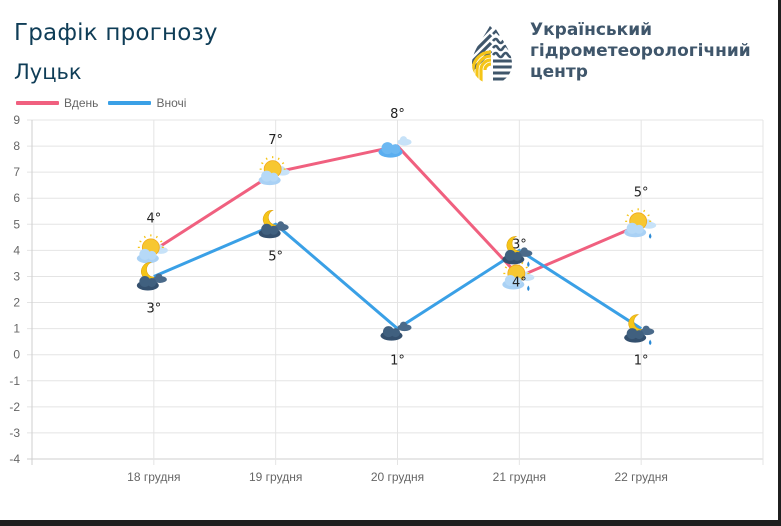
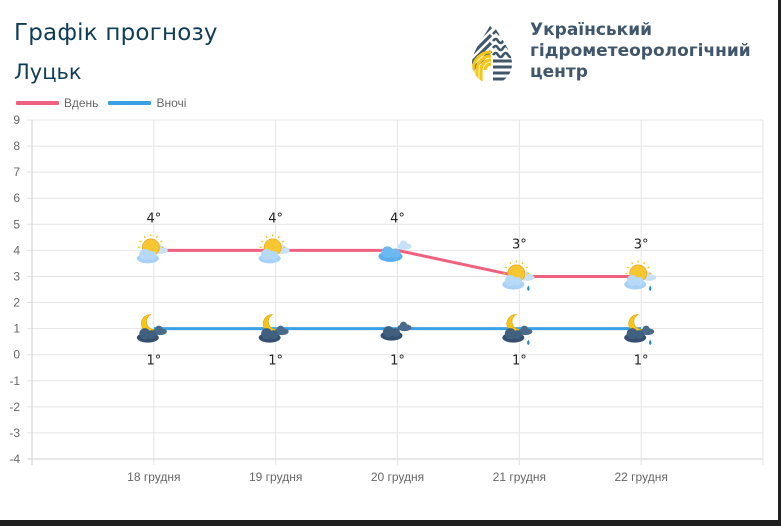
Вночі/18 грудня: 3° -> 1°
Вдень/19 грудня: 7° -> 4°
Вночі/19 грудня: 5° -> 1°
Вдень/20 грудня: 8° -> 4°
Вночі/21 грудня: 4° -> 1°
Вдень/22 грудня: 5° -> 3°
